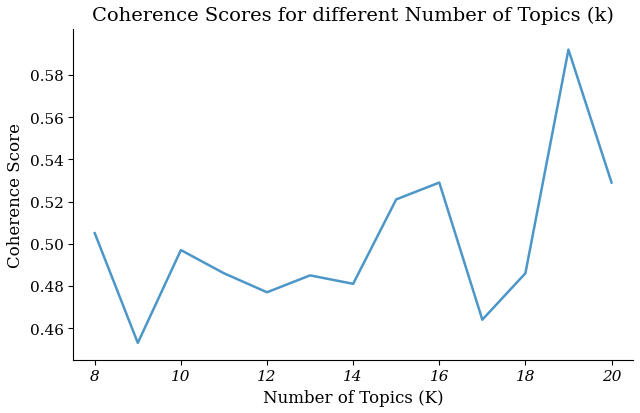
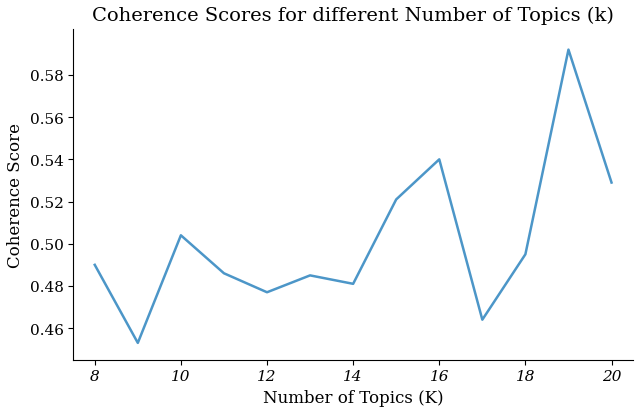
8: 0.505 -> 0.490
10: 0.497 -> 0.504
16: 0.529 -> 0.540
18: 0.486 -> 0.495
